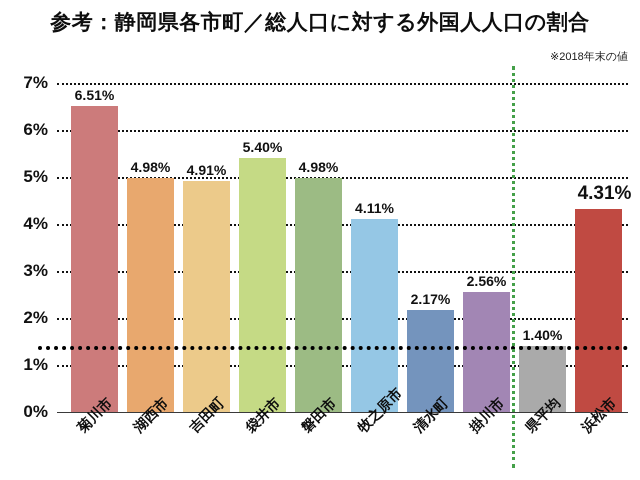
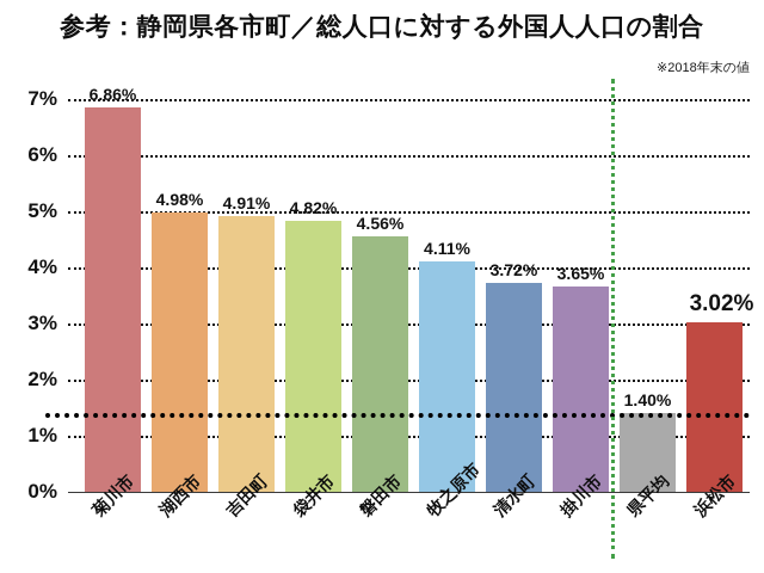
菊川市: 6.51% -> 6.86%
袋井市: 5.40% -> 4.82%
磐田市: 4.98% -> 4.56%
清水町: 2.17% -> 3.72%
掛川市: 2.56% -> 3.65%
浜松市: 4.31% -> 3.02%
